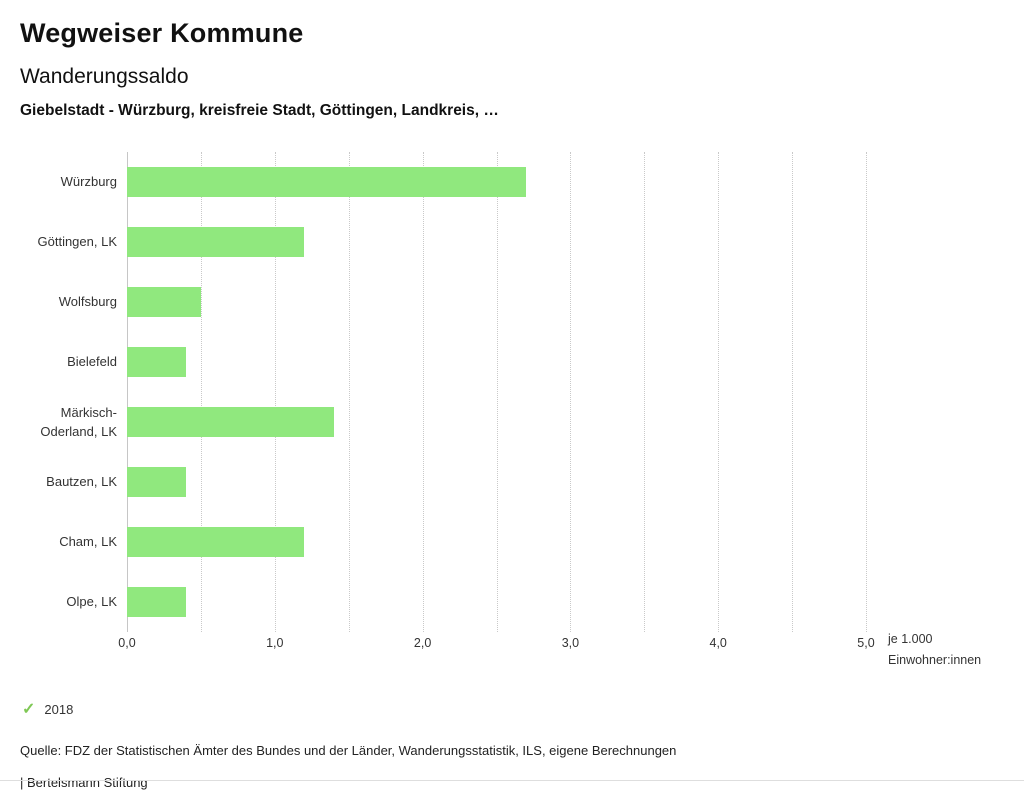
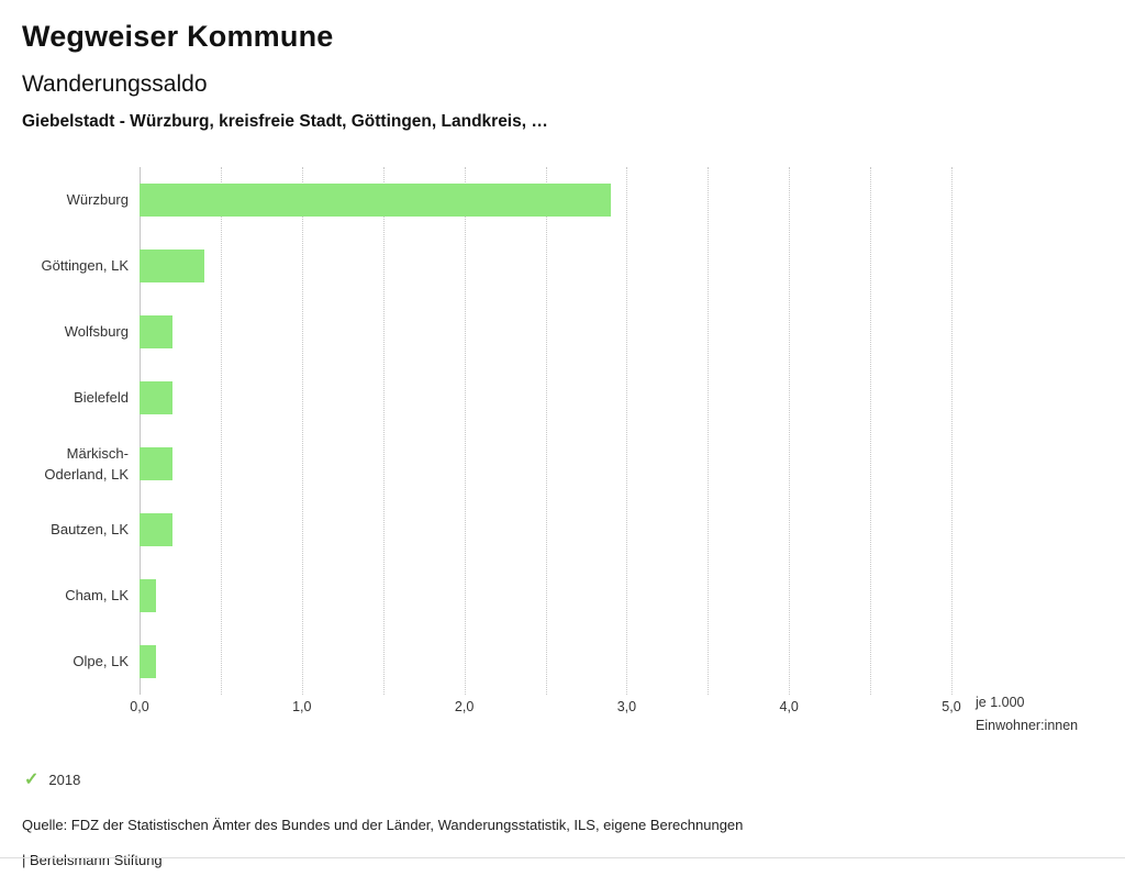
Würzburg: 2,7 -> 2,9
Göttingen, LK: 1,2 -> 0,4
Wolfsburg: 0,5 -> 0,2
Bielefeld: 0,4 -> 0,2
Märkisch-Oderland, LK: 1,4 -> 0,2
Bautzen, LK: 0,4 -> 0,2
Cham, LK: 1,2 -> 0,1
Olpe, LK: 0,4 -> 0,1
